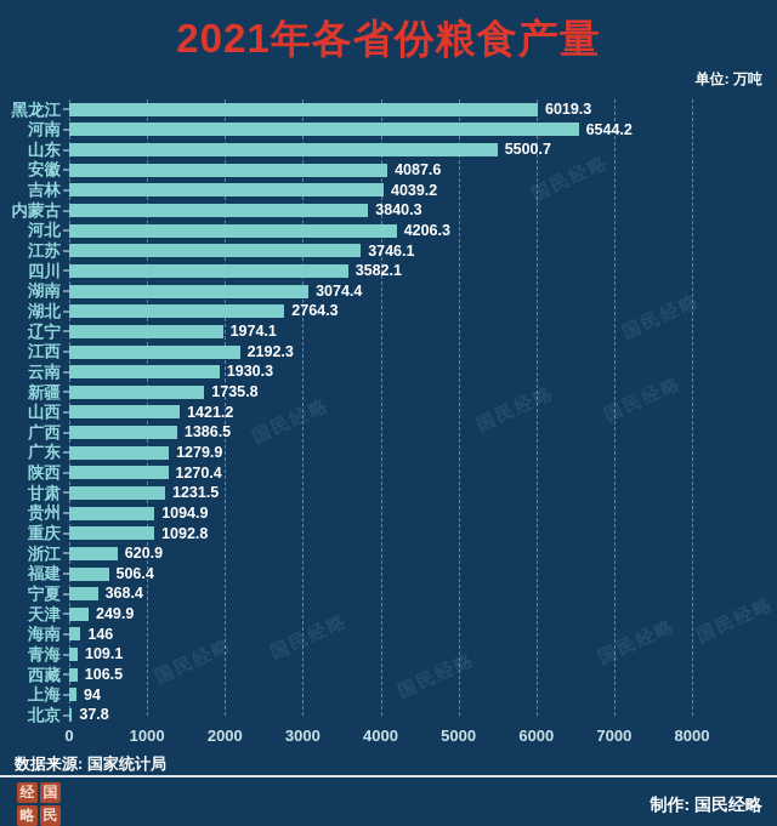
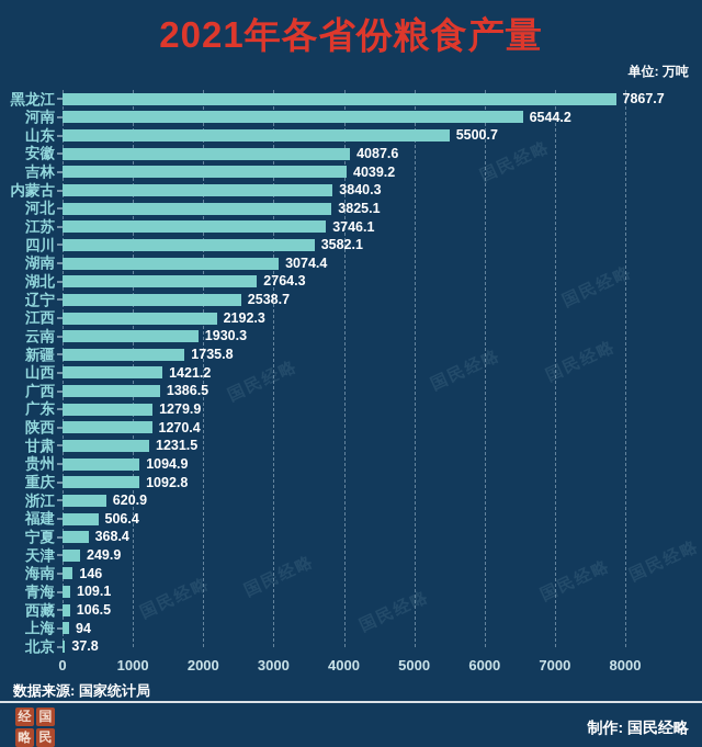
黑龙江: 6019.3 -> 7867.7
河北: 4206.3 -> 3825.1
辽宁: 1974.1 -> 2538.7
